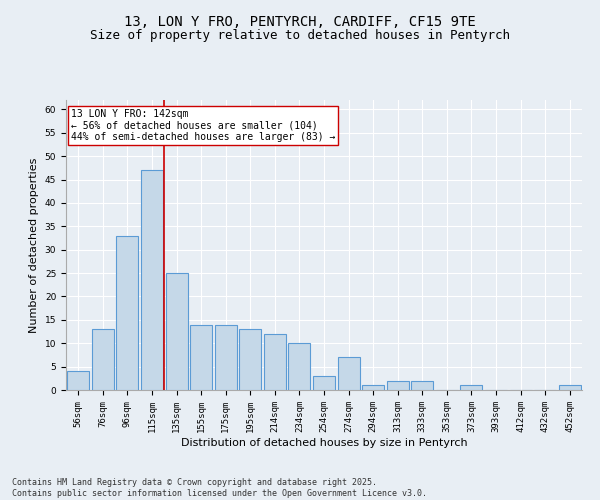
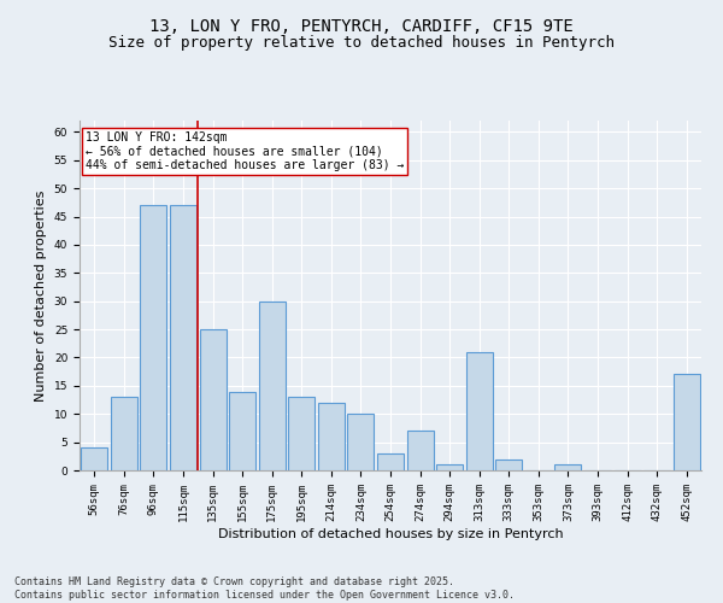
96sqm: 33 -> 47
175sqm: 14 -> 30
313sqm: 2 -> 21
452sqm: 1 -> 17
